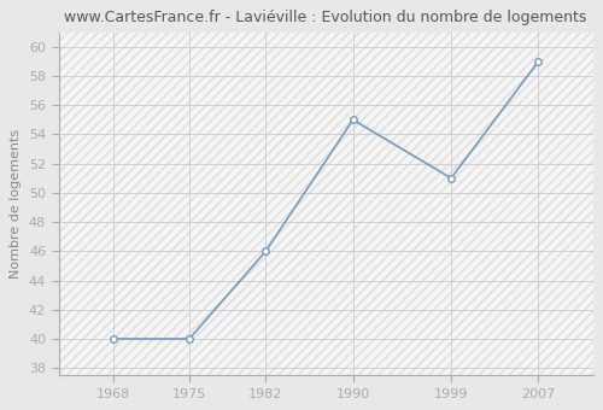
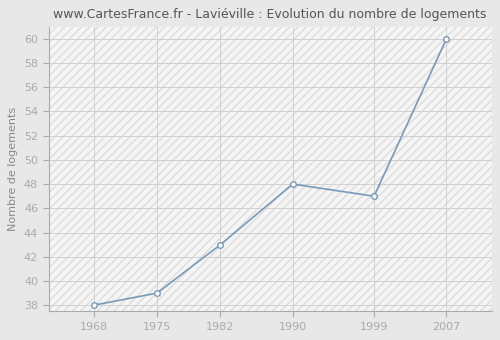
1968: 40 -> 38
1975: 40 -> 39
1982: 46 -> 43
1990: 55 -> 48
1999: 51 -> 47
2007: 59 -> 60
